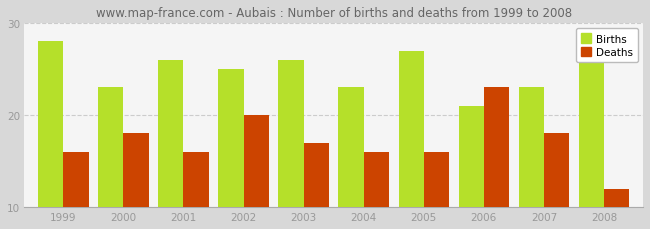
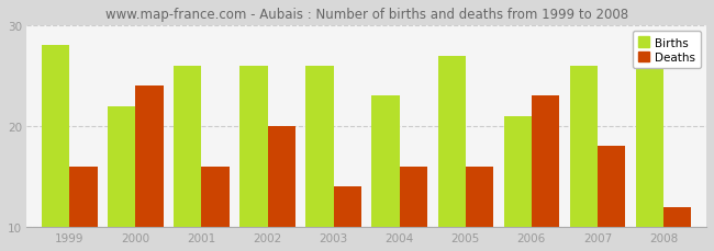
Births/2000: 23 -> 22
Deaths/2000: 18 -> 24
Births/2002: 25 -> 26
Deaths/2003: 17 -> 14
Births/2007: 23 -> 26
